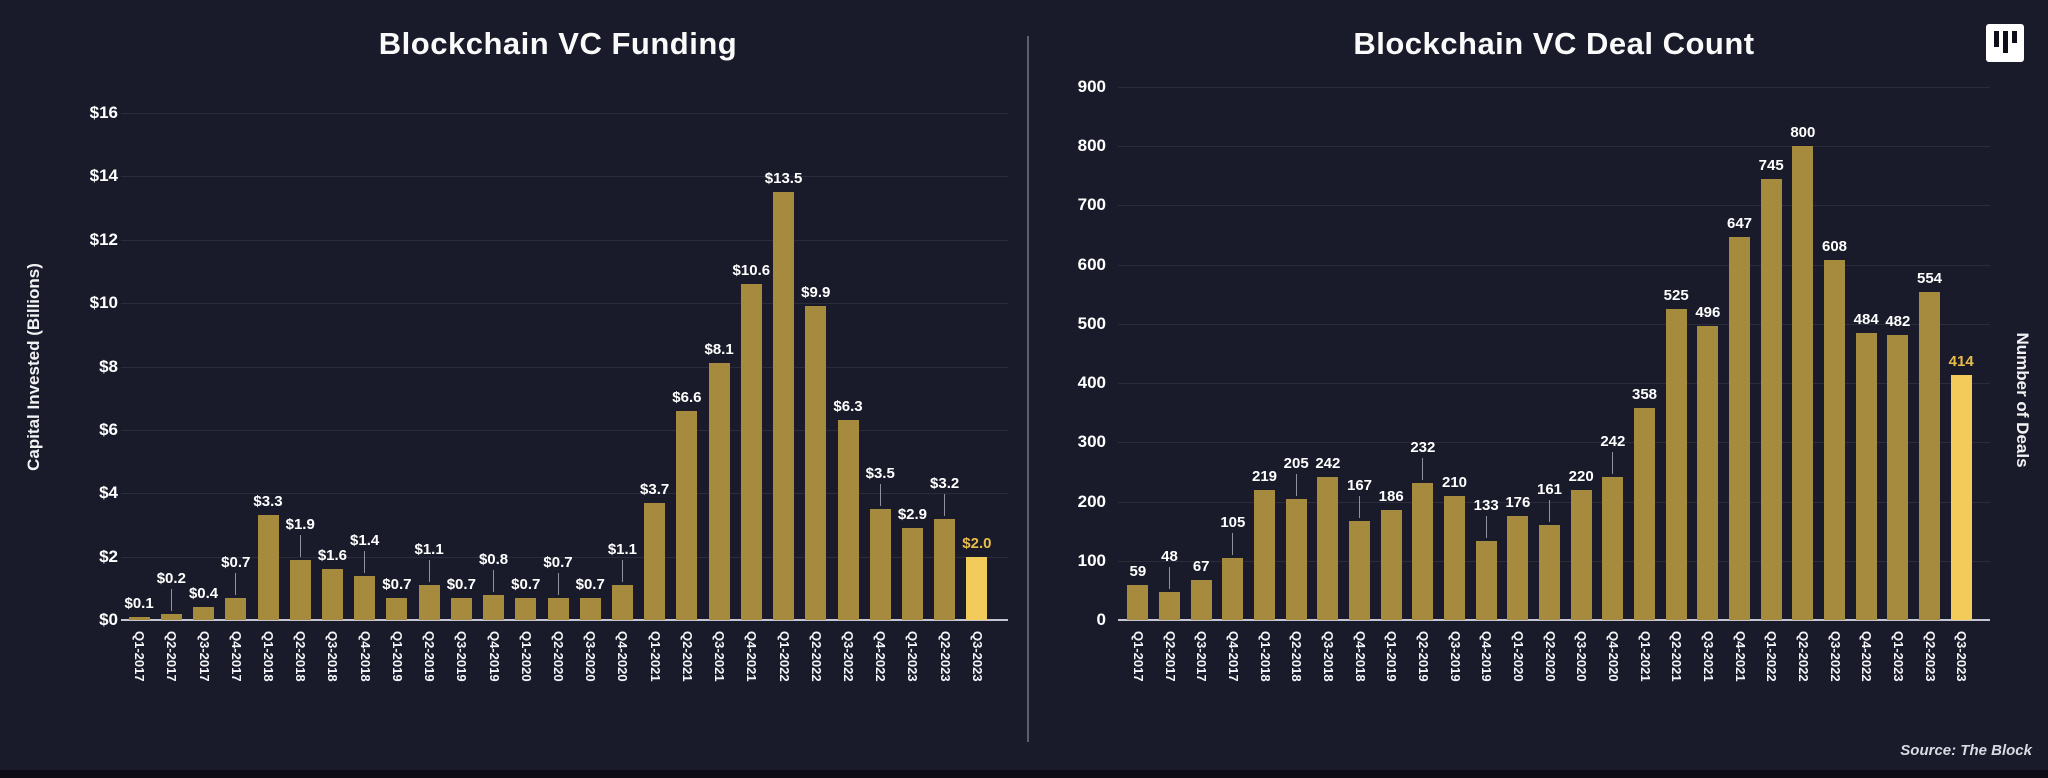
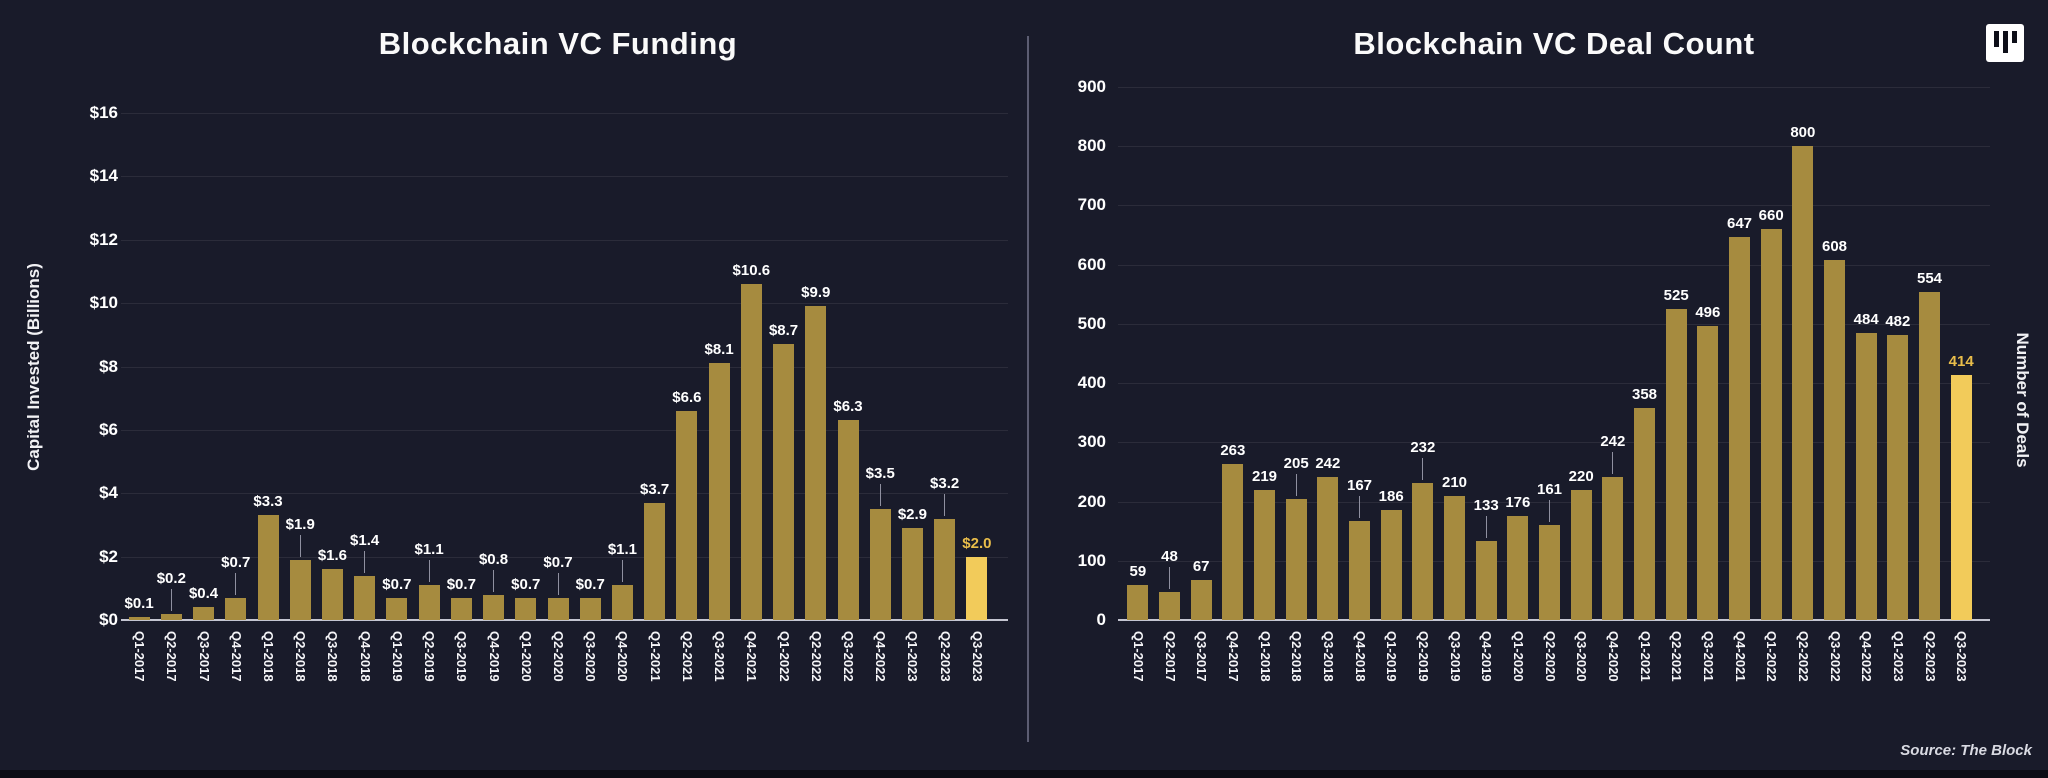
Blockchain VC Funding/Q1-2022: $13.5 -> $8.7
Blockchain VC Deal Count/Q4-2017: 105 -> 263
Blockchain VC Deal Count/Q1-2022: 745 -> 660
